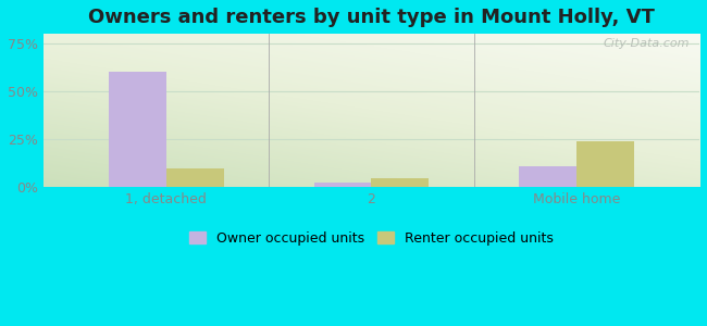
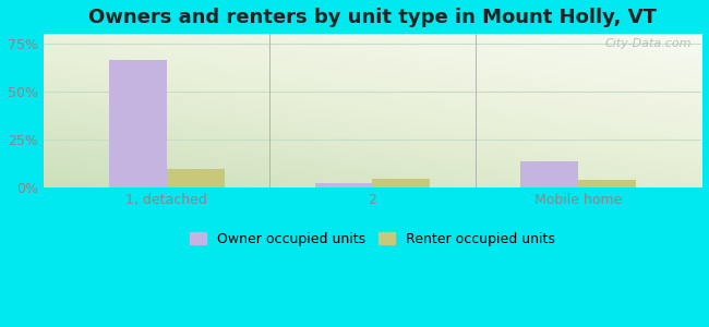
Owner occupied units/1, detached: 60% -> 66%
Owner occupied units/Mobile home: 11% -> 14%
Renter occupied units/Mobile home: 24% -> 4%
